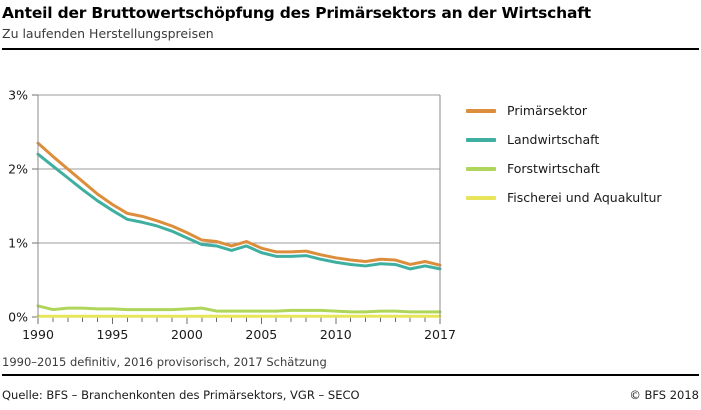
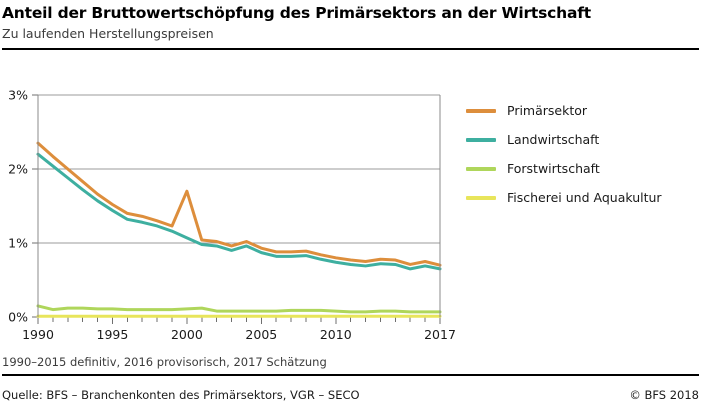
Primärsektor/2000: 1.1% -> 1.7%
